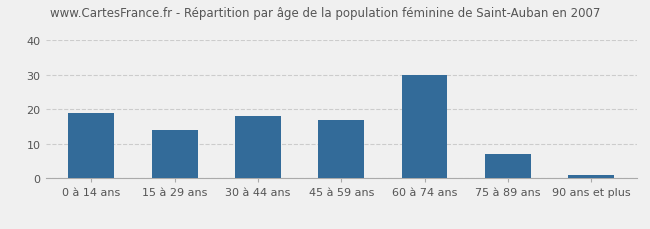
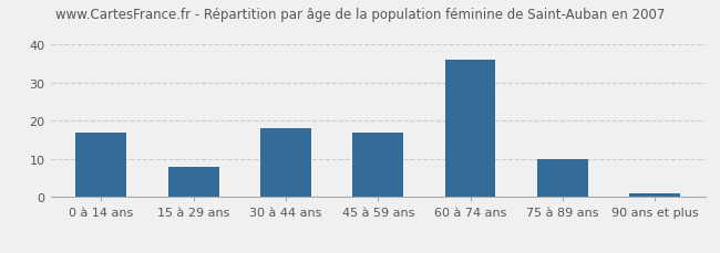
0 à 14 ans: 19 -> 17
15 à 29 ans: 14 -> 8
60 à 74 ans: 30 -> 36
75 à 89 ans: 7 -> 10
